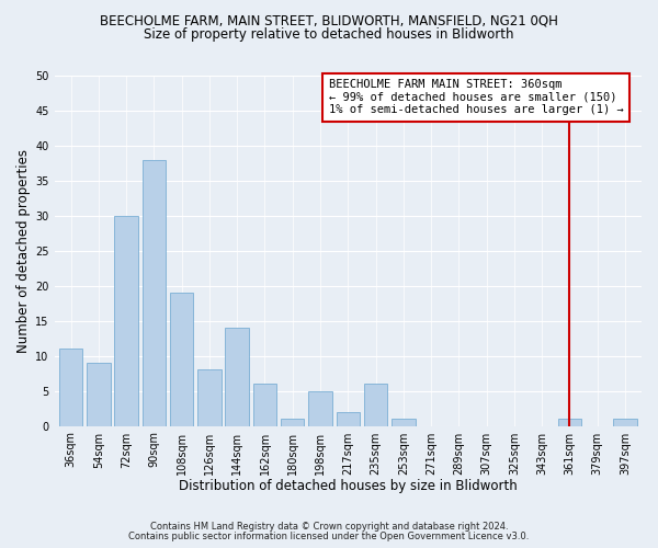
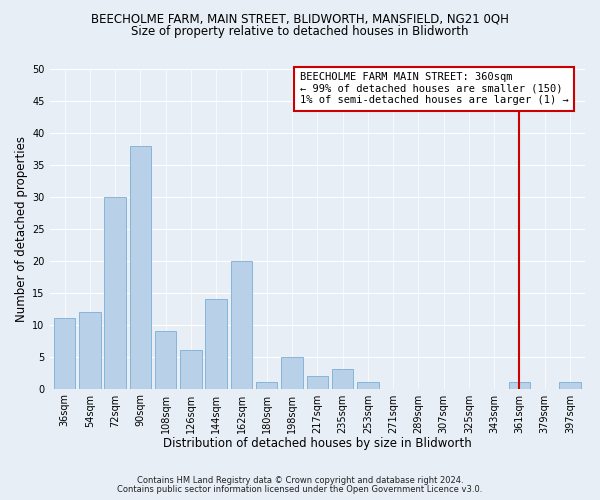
54sqm: 9 -> 12
108sqm: 19 -> 9
126sqm: 8 -> 6
162sqm: 6 -> 20
235sqm: 6 -> 3
